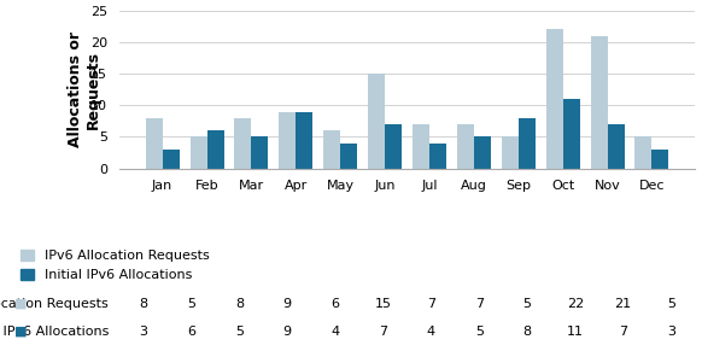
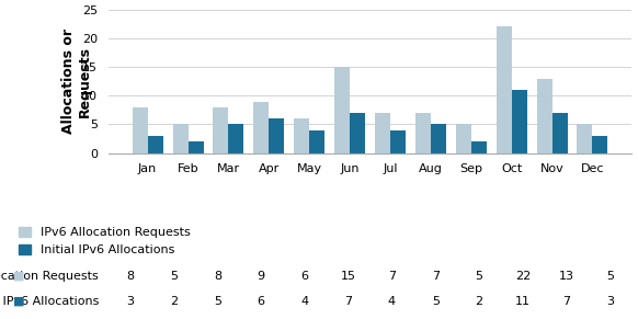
Initial IPv6 Allocations/Feb: 6 -> 2
Initial IPv6 Allocations/Apr: 9 -> 6
Initial IPv6 Allocations/Sep: 8 -> 2
IPv6 Allocation Requests/Nov: 21 -> 13
